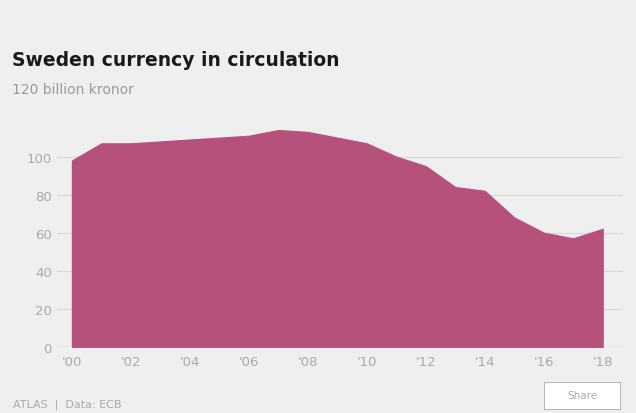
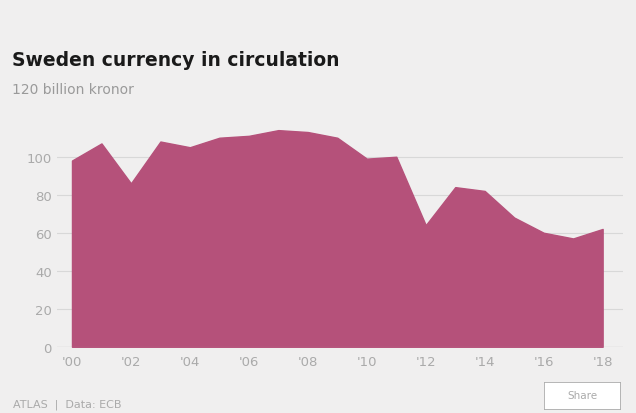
'02: 107 -> 86
'04: 109 -> 105
'10: 107 -> 99
'12: 95 -> 64
